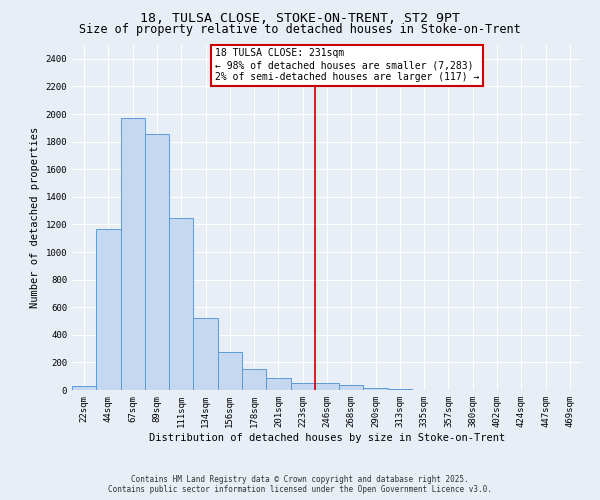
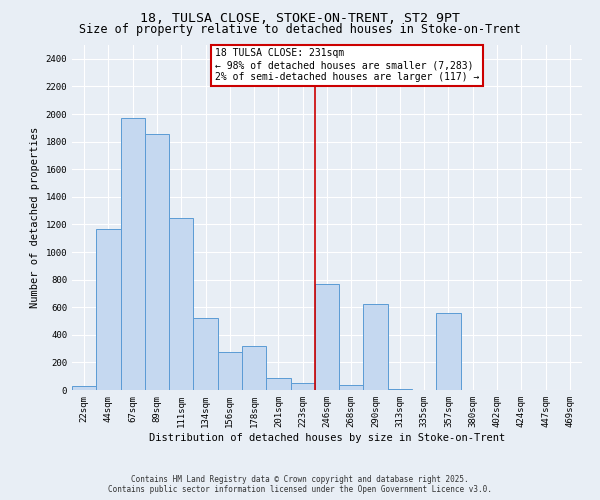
178sqm: 150 -> 320
246sqm: 50 -> 770
290sqm: 20 -> 620
357sqm: 0 -> 560
